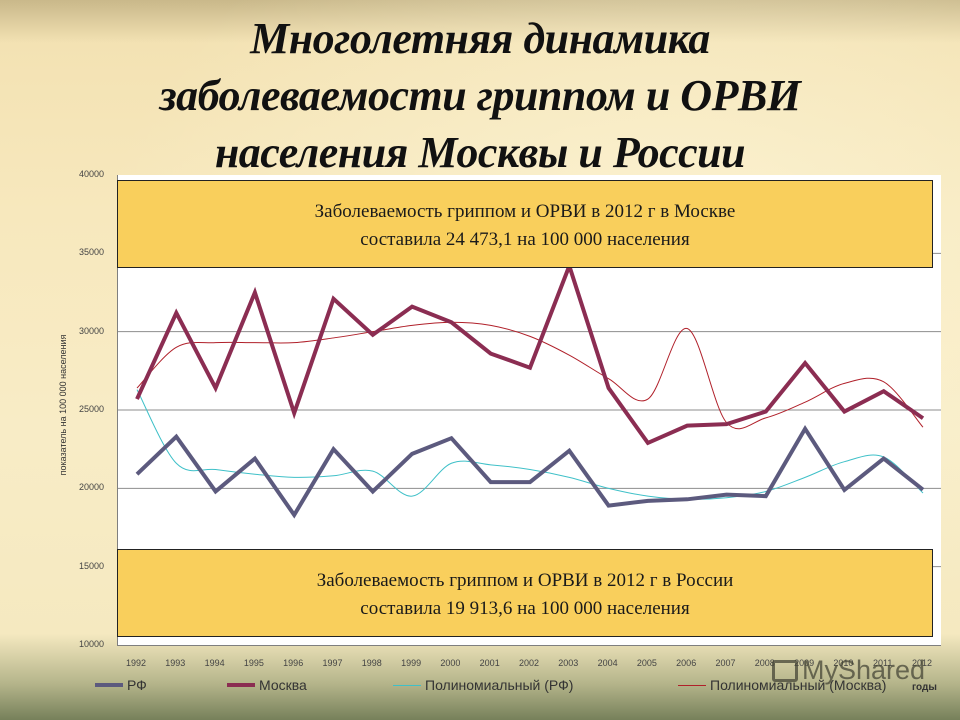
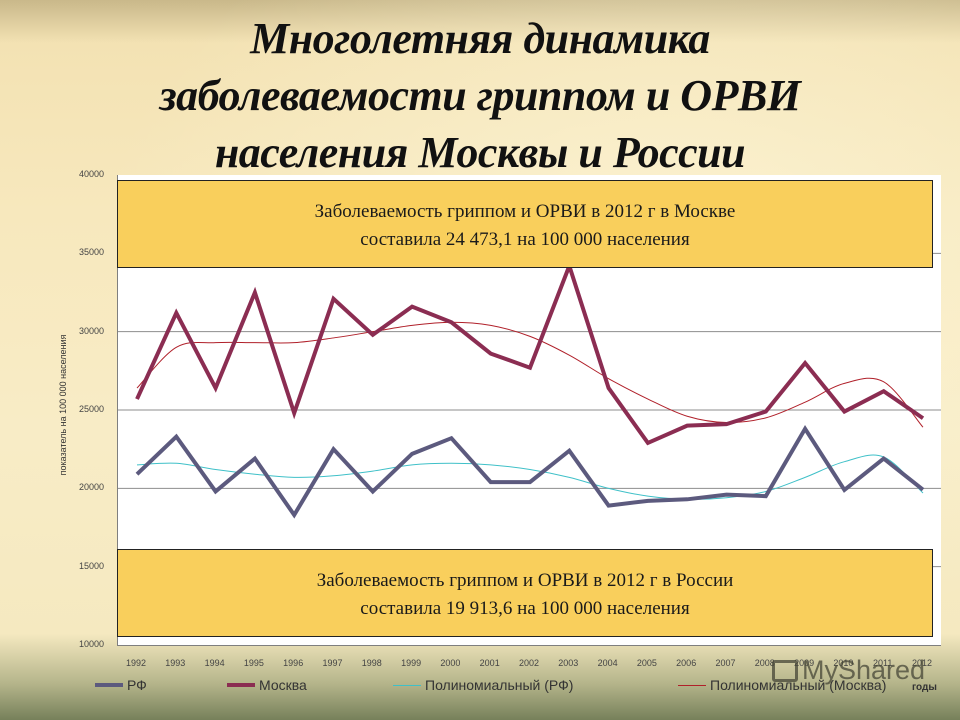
Полиномиальный (РФ)/1992: 26300 -> 21500
Полиномиальный (РФ)/1999: 19500 -> 21500
Полиномиальный (Москва)/2006: 30200 -> 24600
